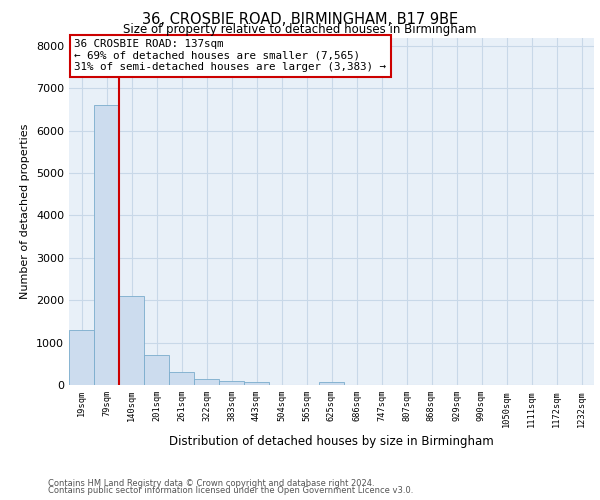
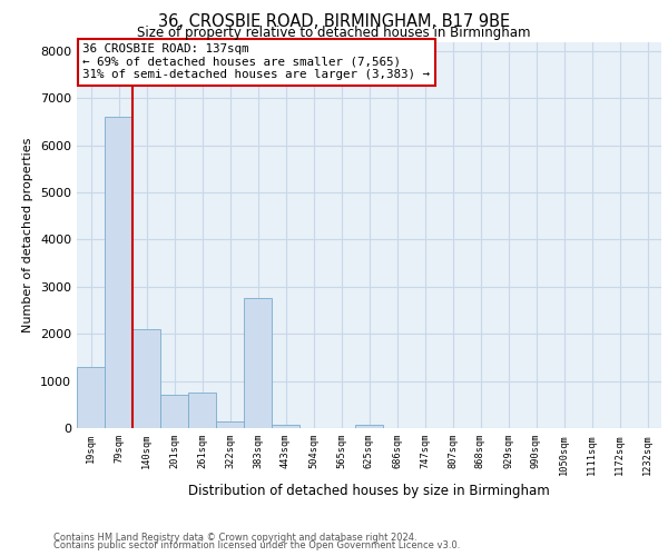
261sqm: 300 -> 750
383sqm: 90 -> 2750
